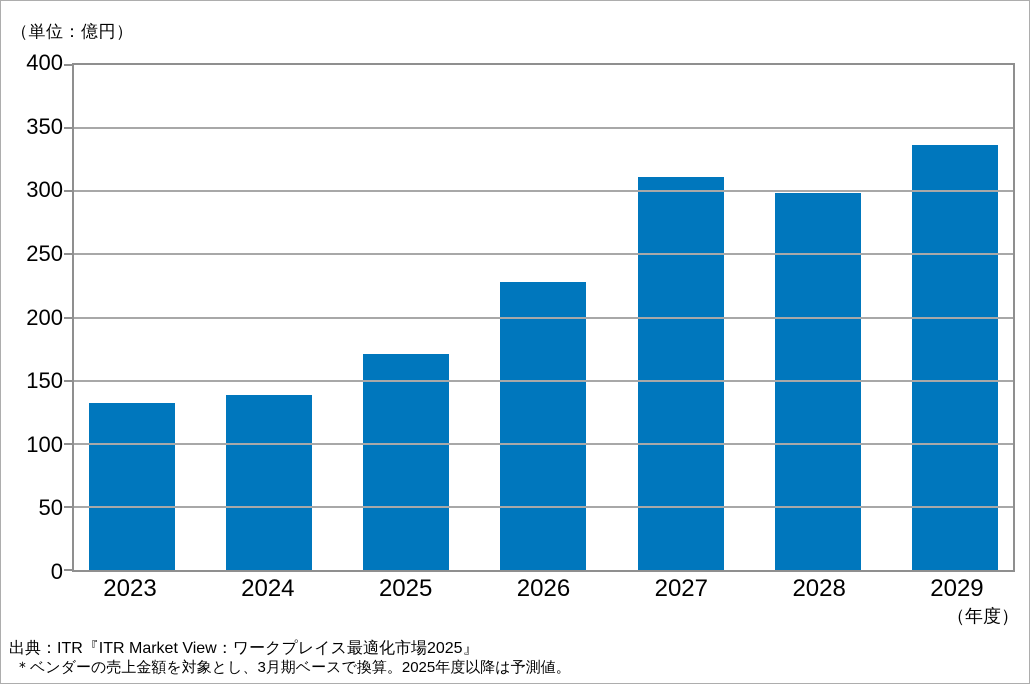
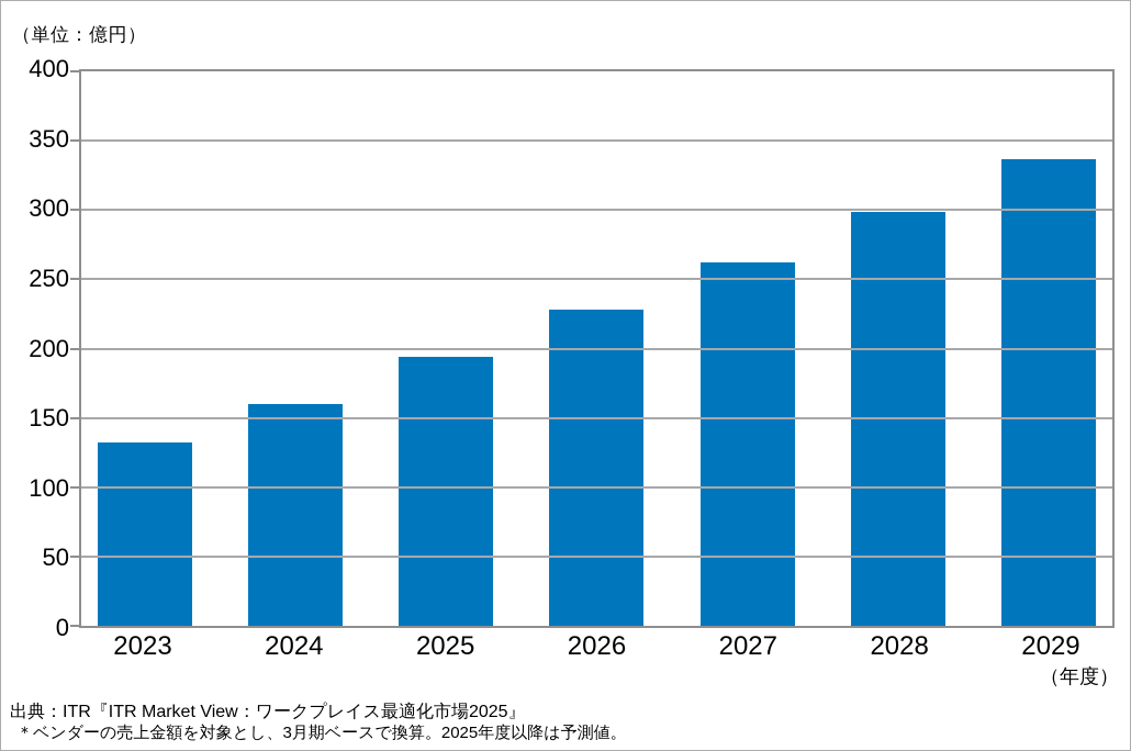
2024: 139 -> 160
2025: 171 -> 194
2027: 311 -> 262
